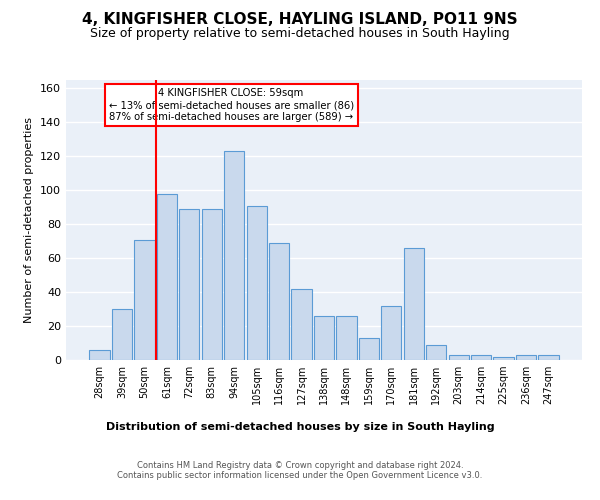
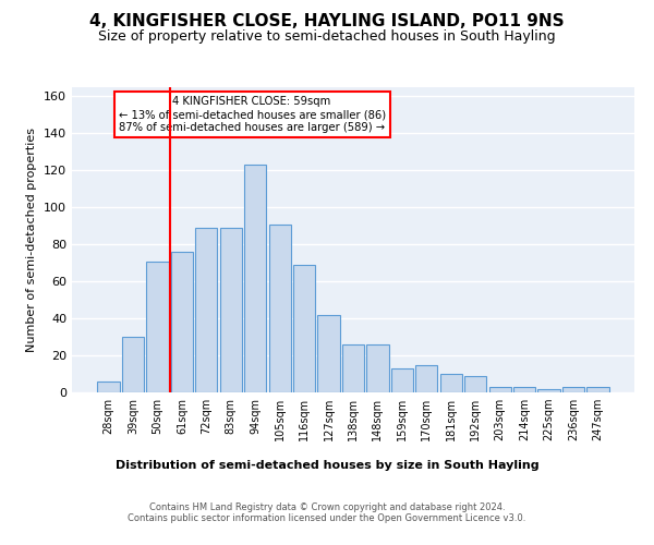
61sqm: 98 -> 76
170sqm: 32 -> 15
181sqm: 66 -> 10
